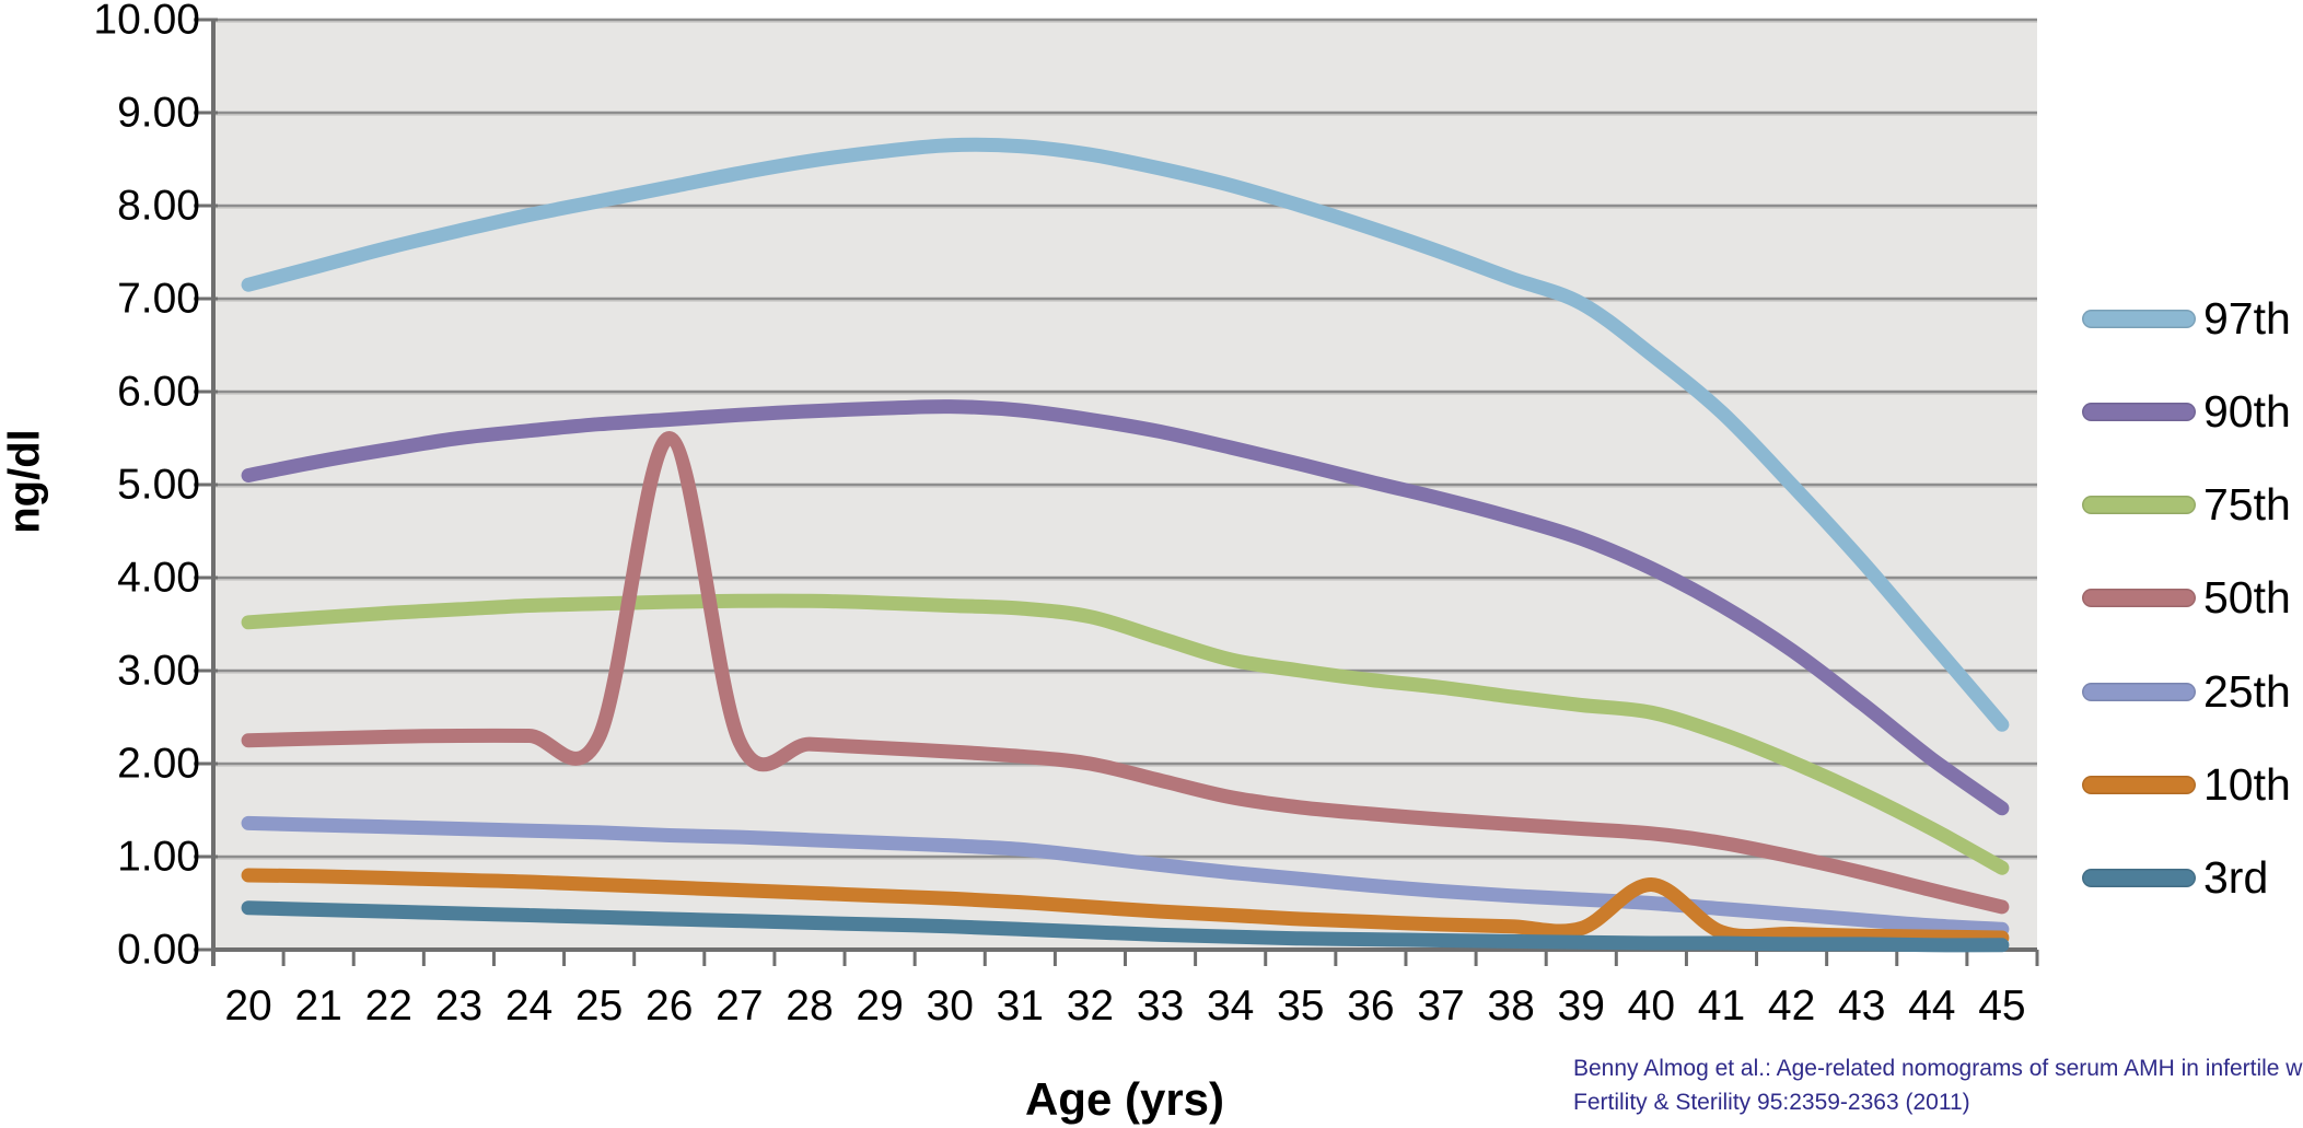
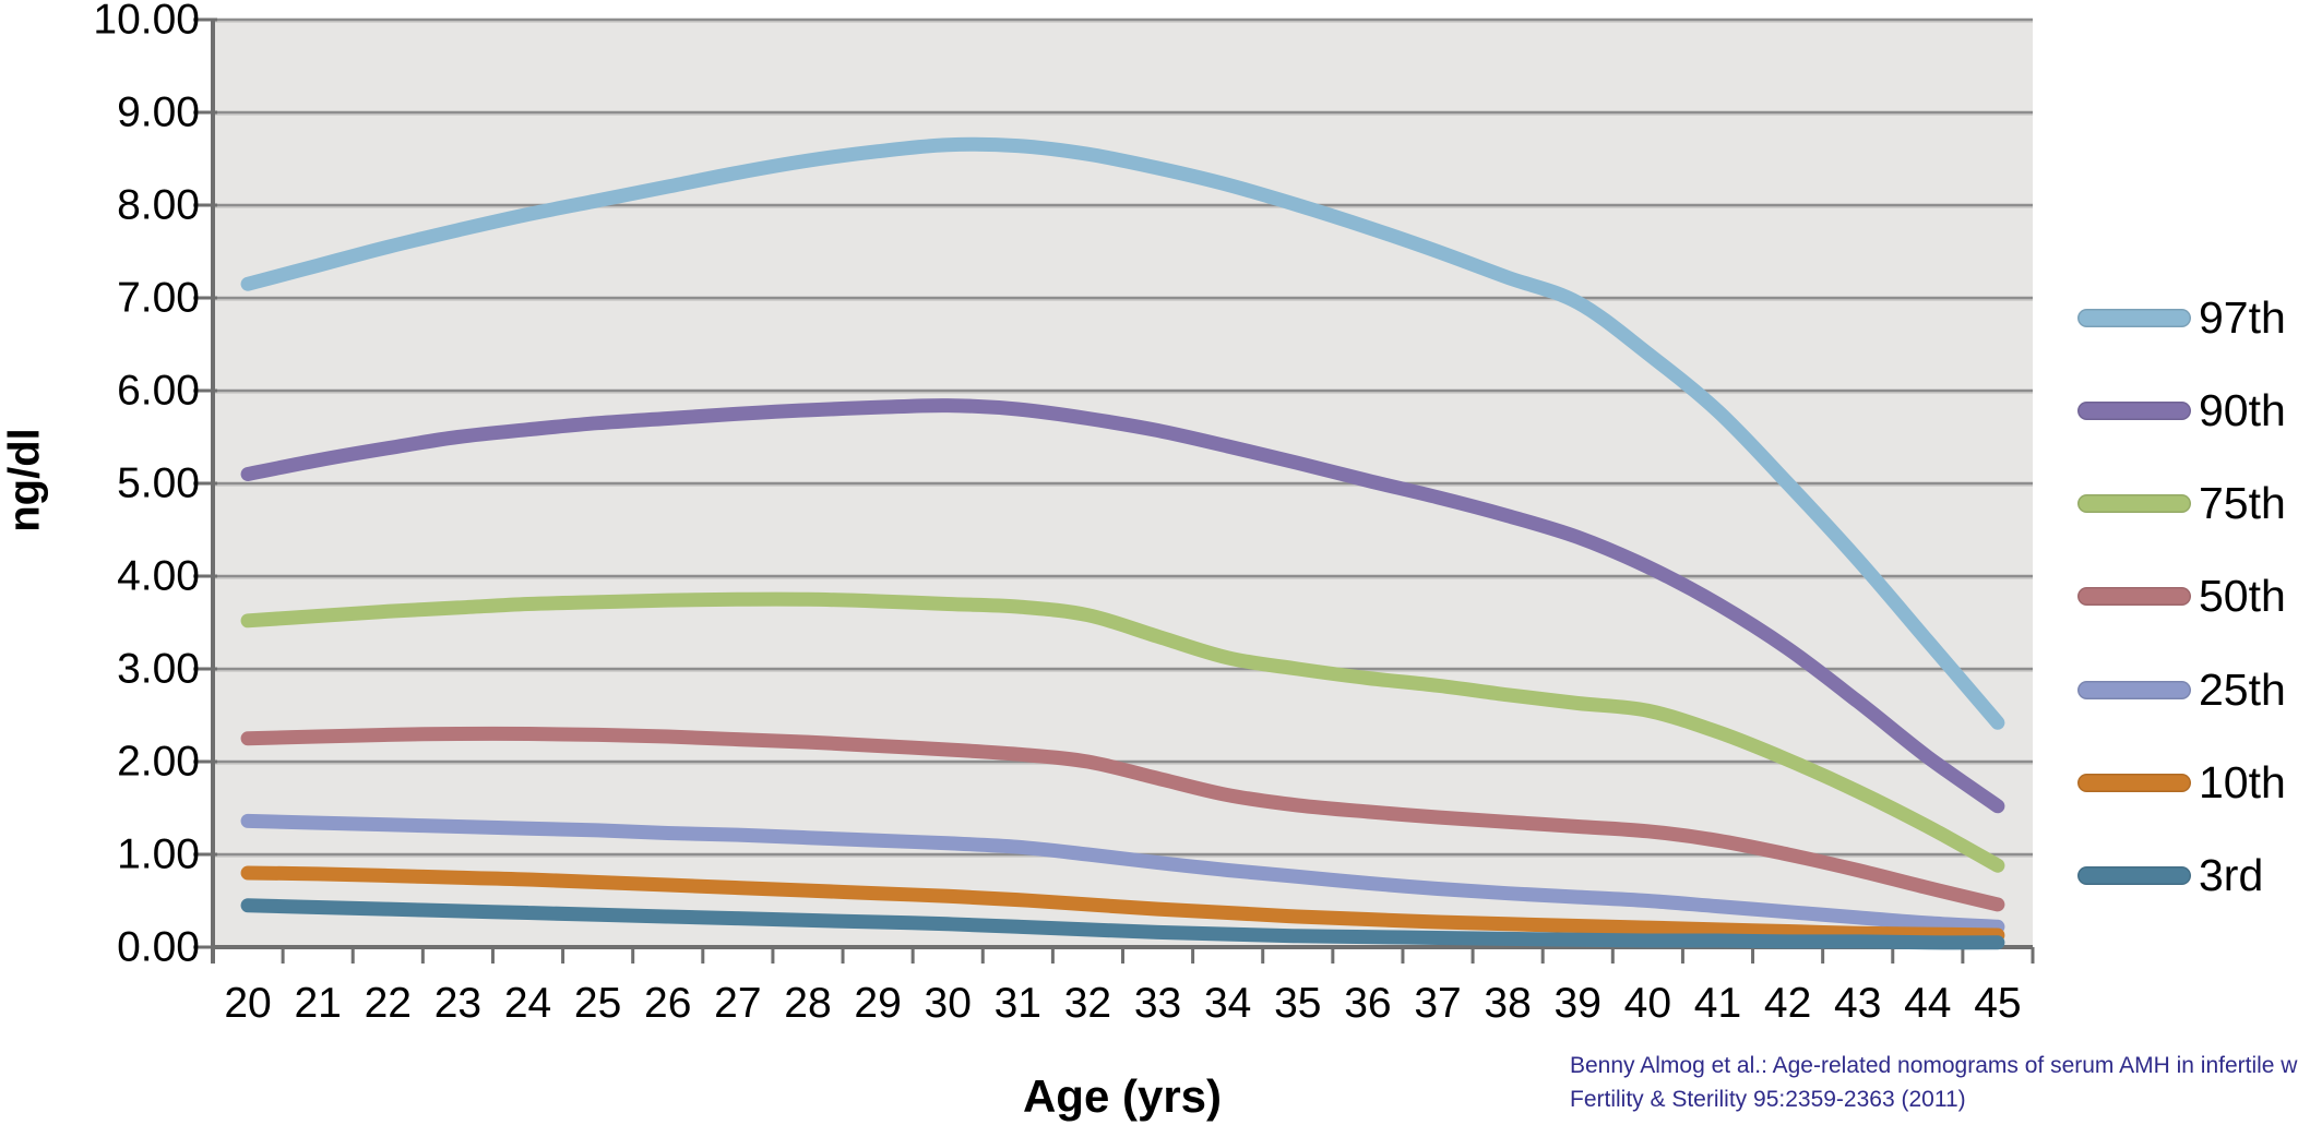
50th/26: 5.5 -> 2.3
10th/40: 0.7 -> 0.2
